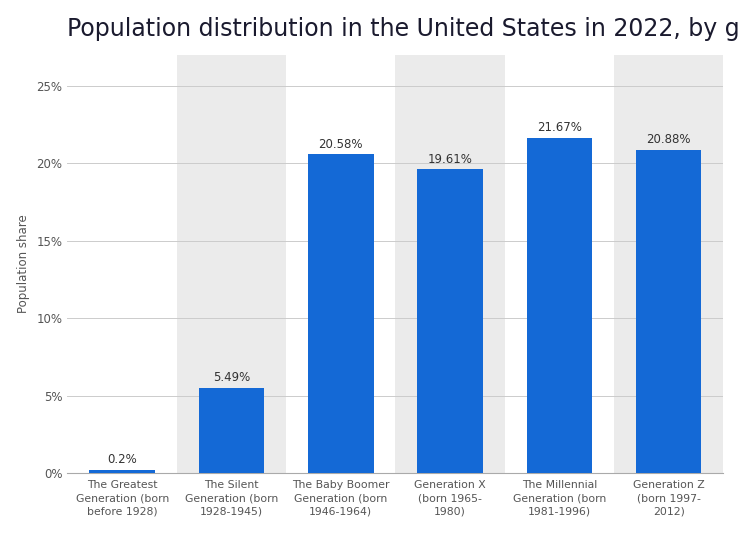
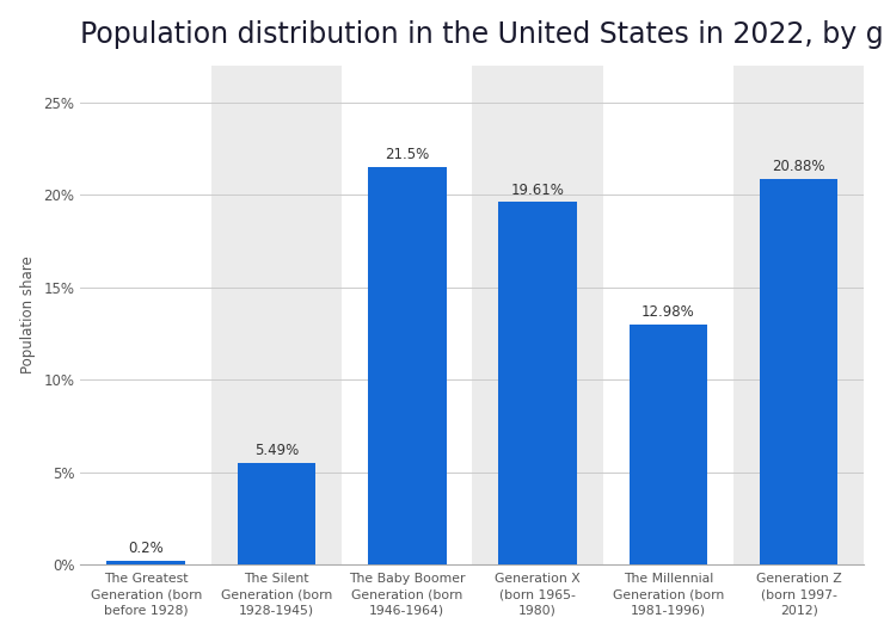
The Baby Boomer Generation (born 1946-1964): 20.58% -> 21.5%
The Millennial Generation (born 1981-1996): 21.67% -> 12.98%
